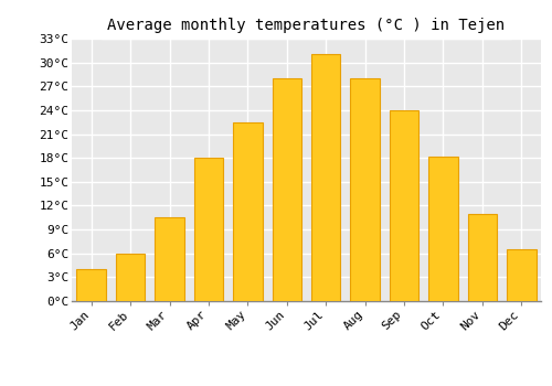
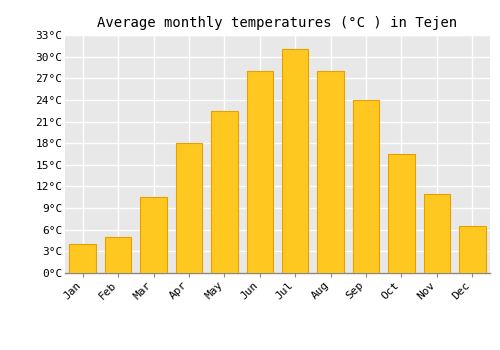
Feb: 6.0°C -> 5.0°C
Oct: 18.2°C -> 16.5°C
